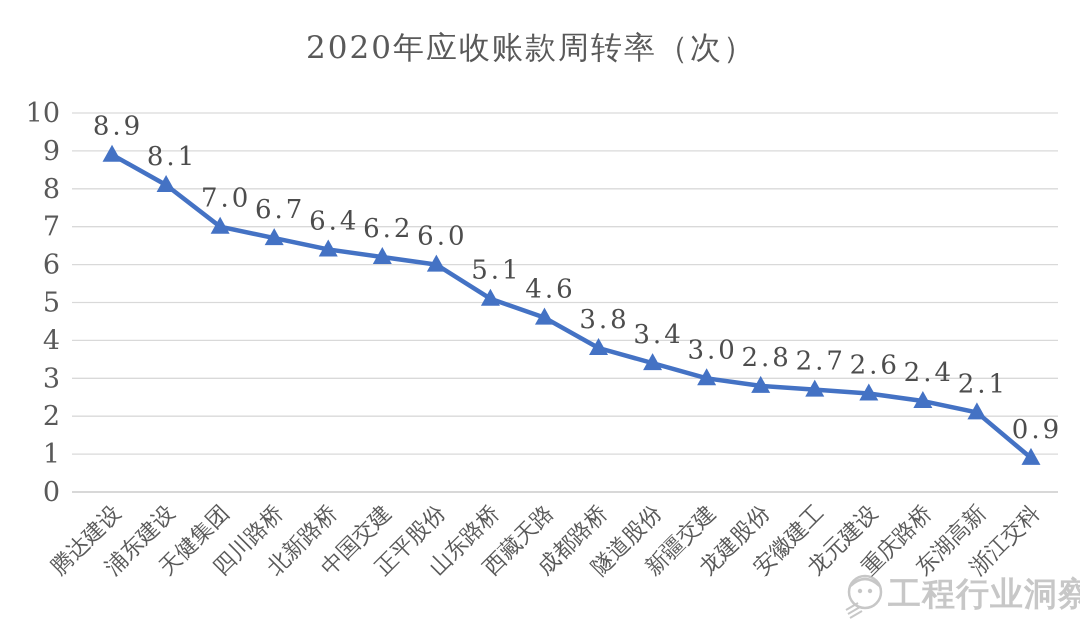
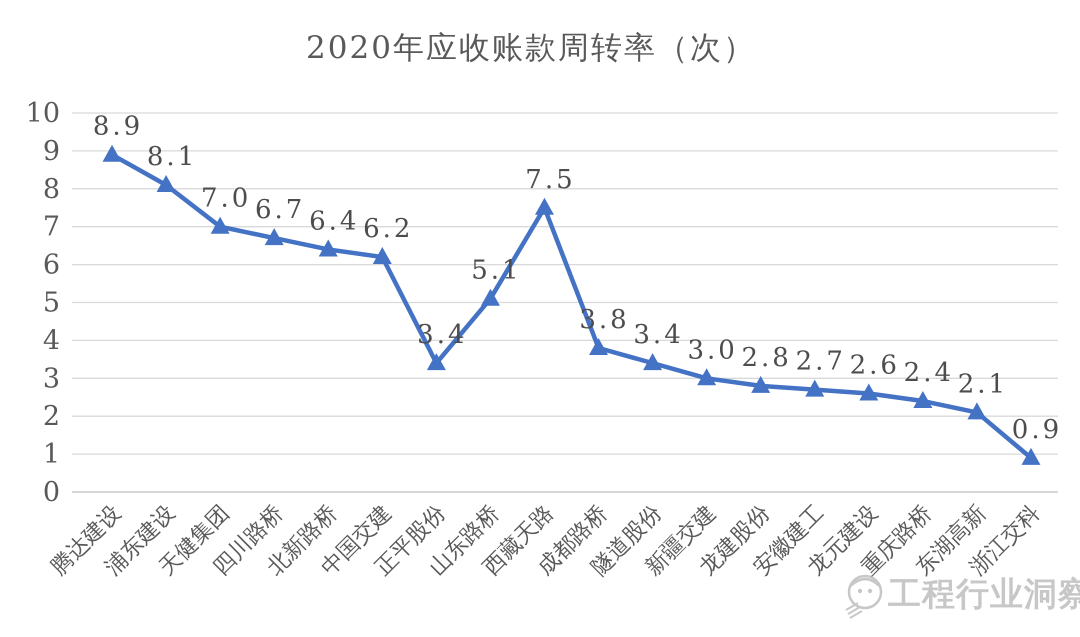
正平股份: 6.0 -> 3.4
西藏天路: 4.6 -> 7.5
